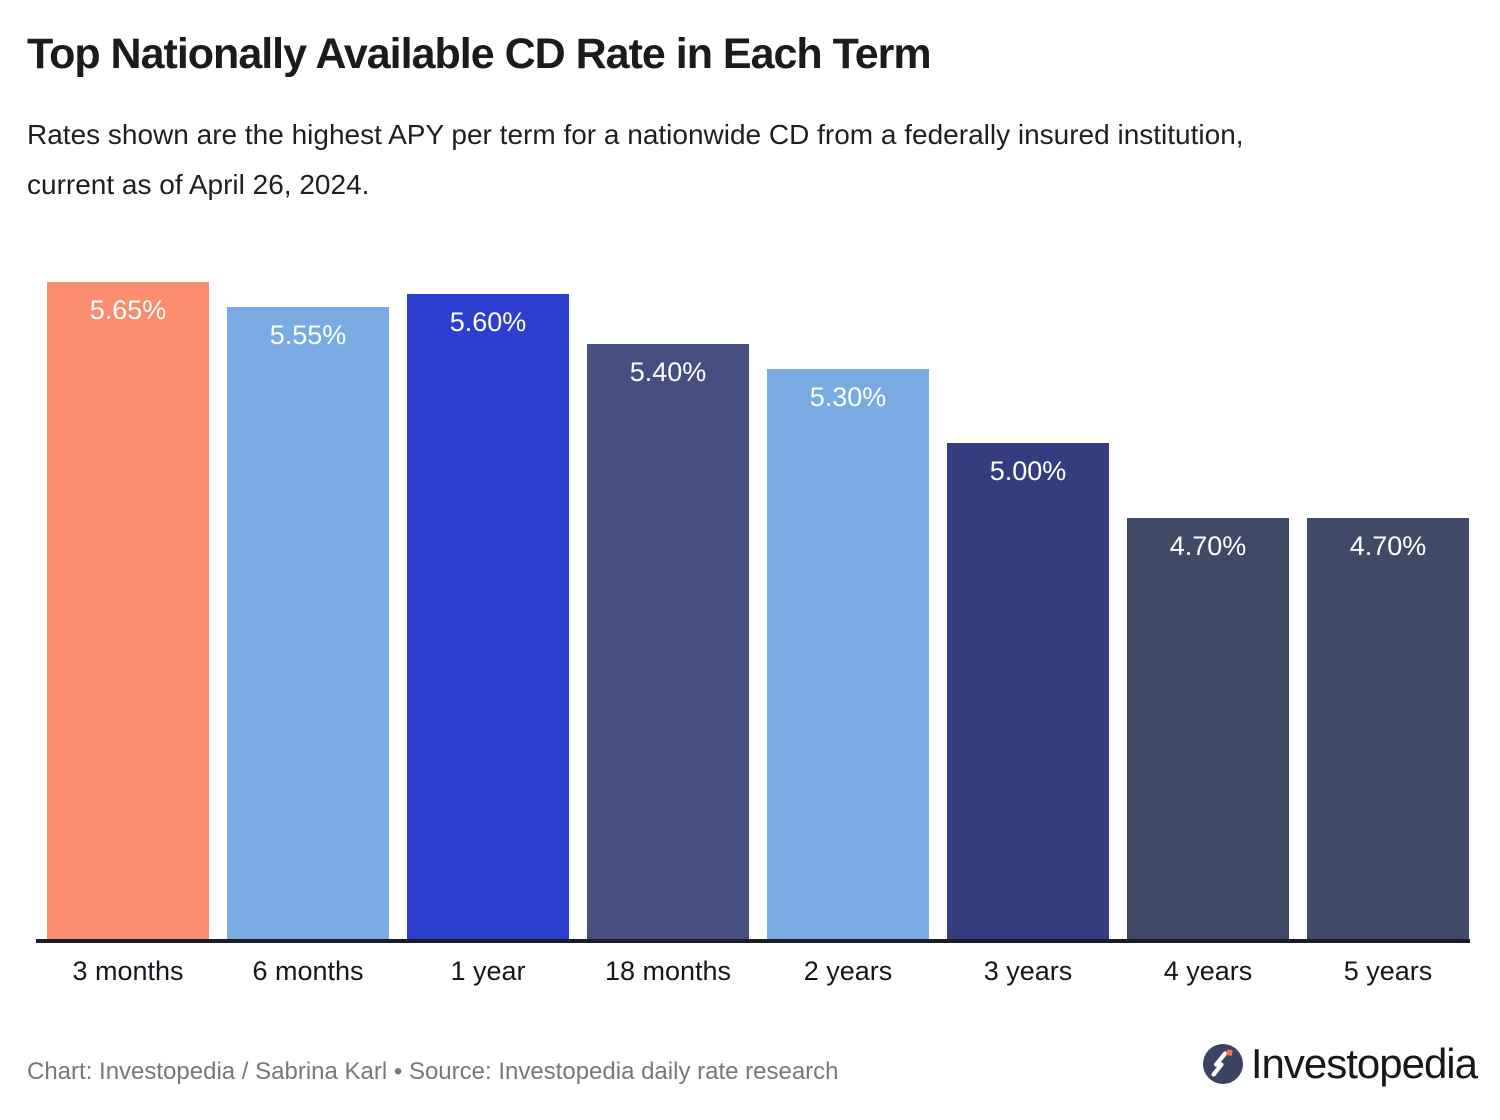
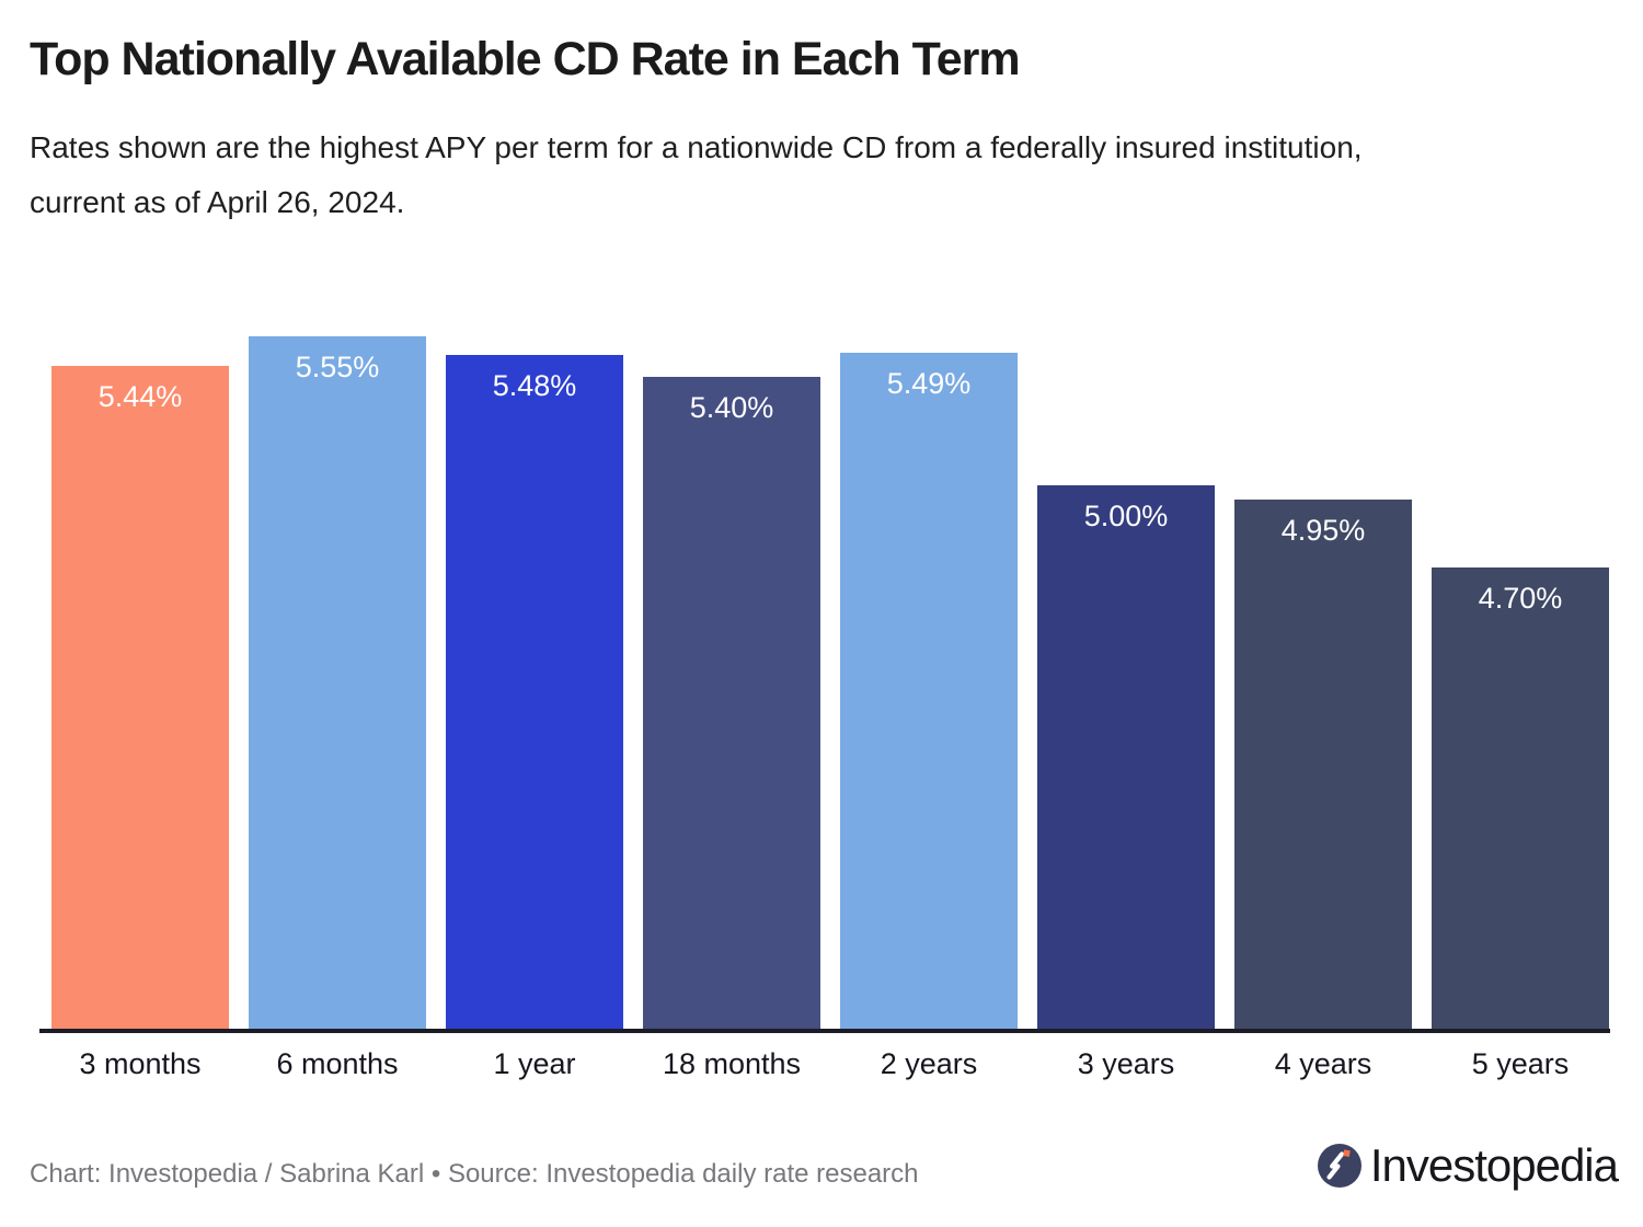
3 months: 5.65% -> 5.44%
1 year: 5.60% -> 5.48%
2 years: 5.30% -> 5.49%
4 years: 4.70% -> 4.95%
